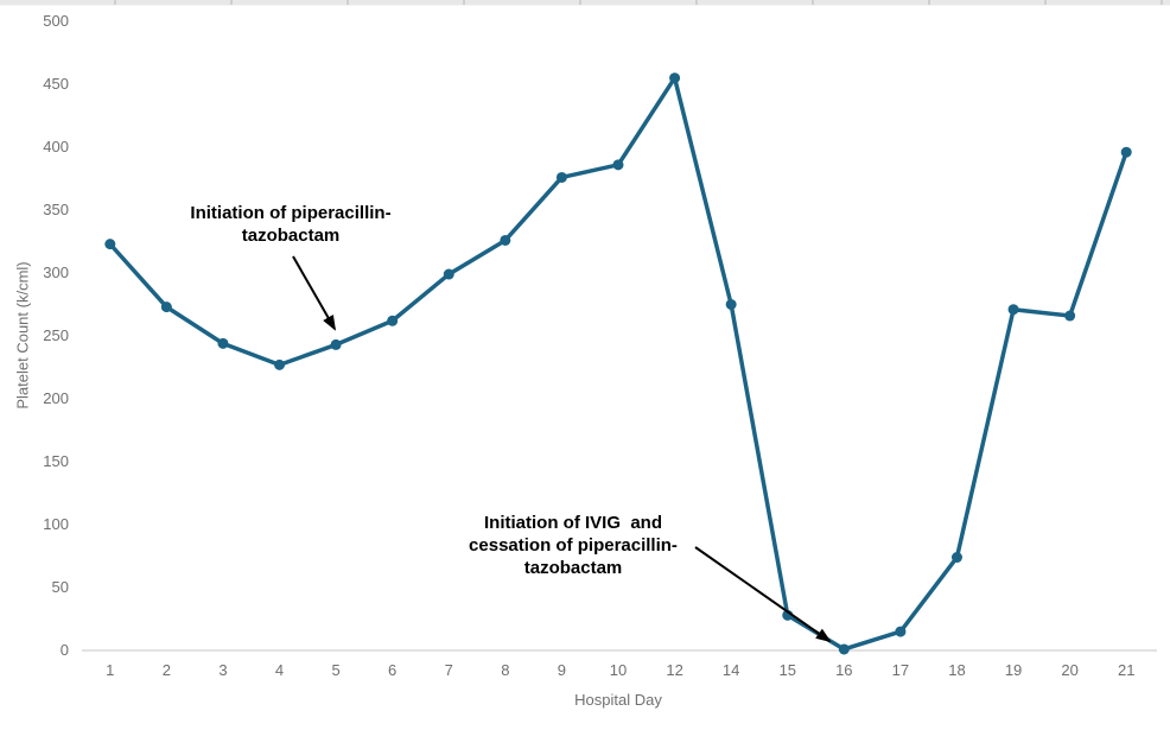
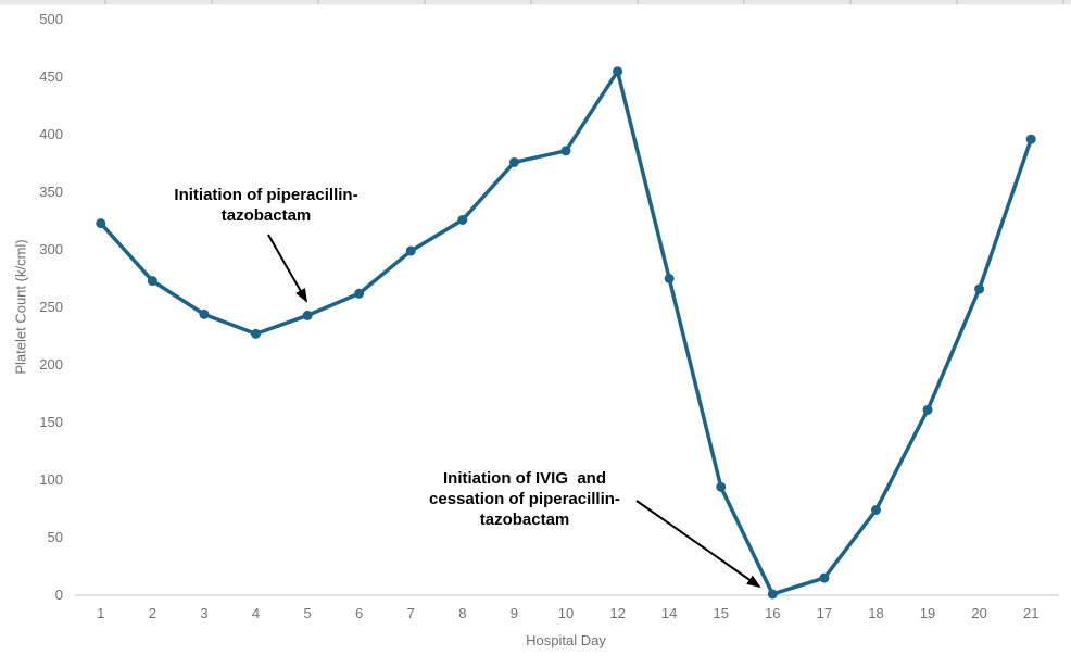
15: 28 -> 94
19: 271 -> 161
